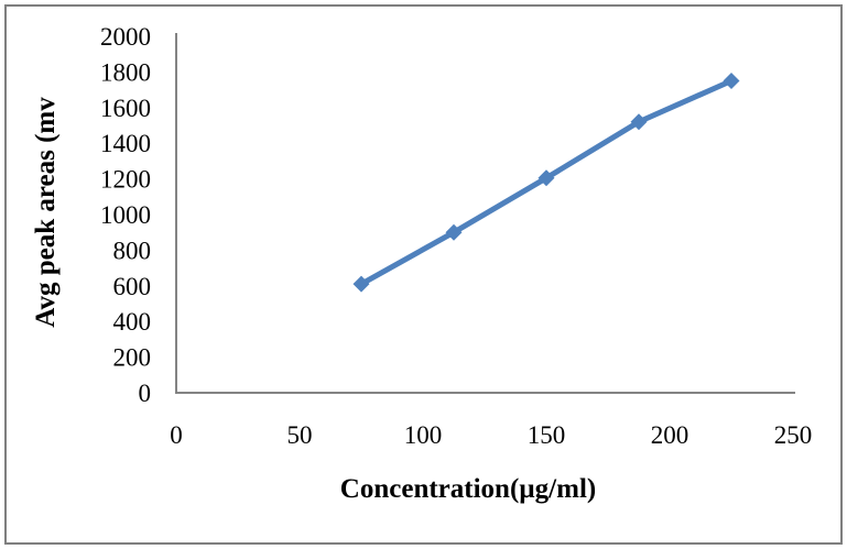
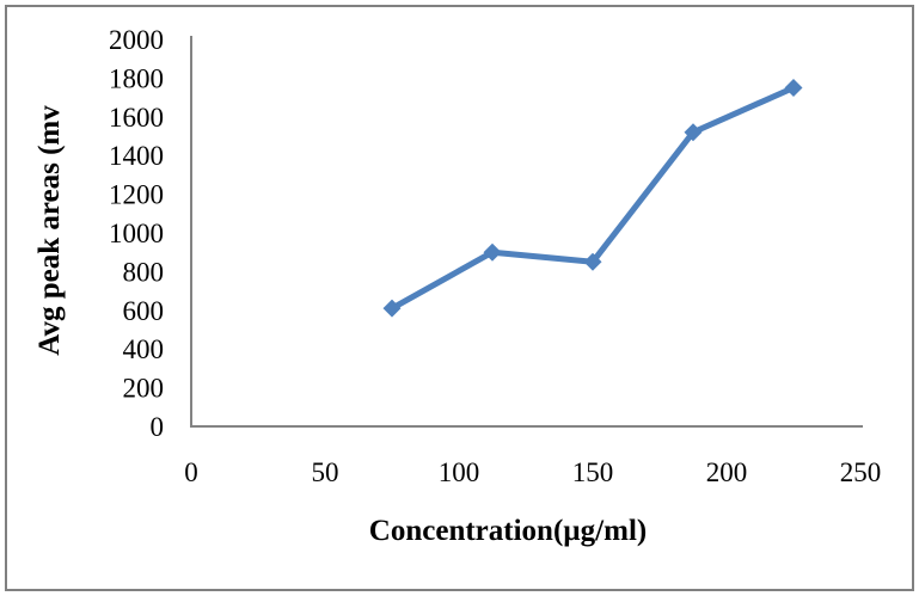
150: 1200 -> 850
